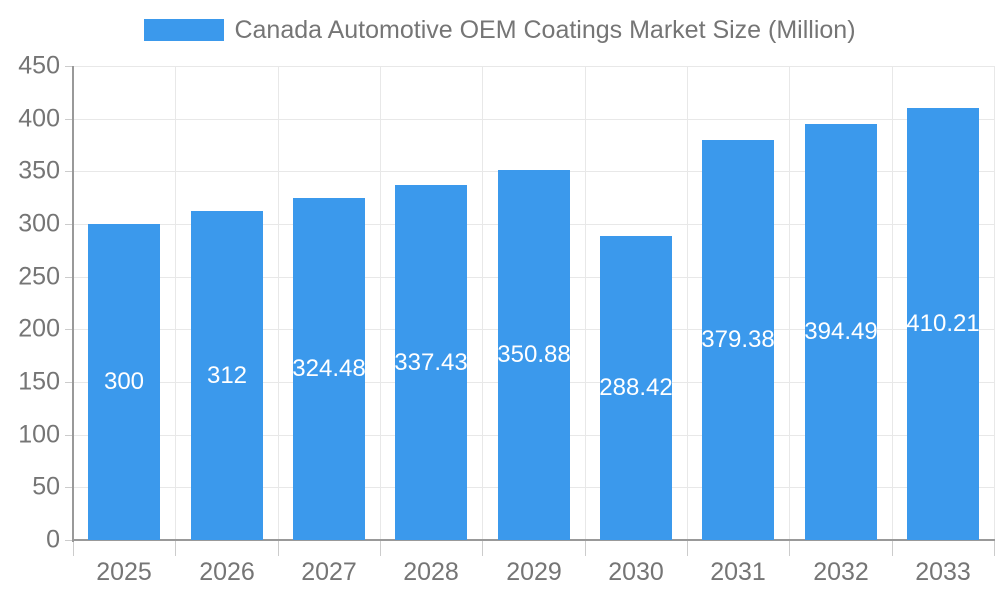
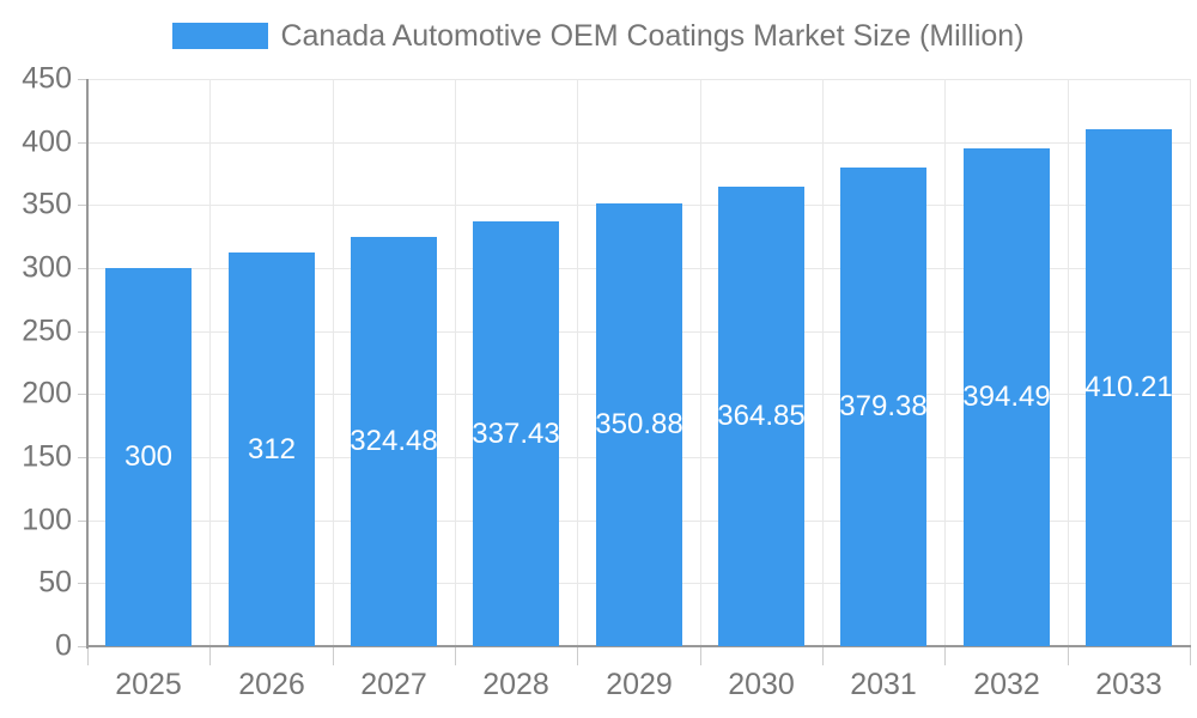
2030: 288.42 -> 364.85
